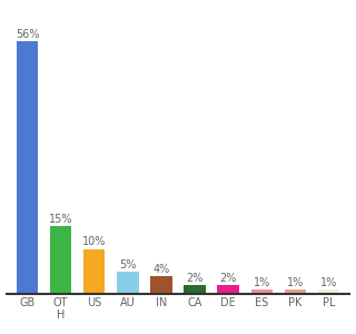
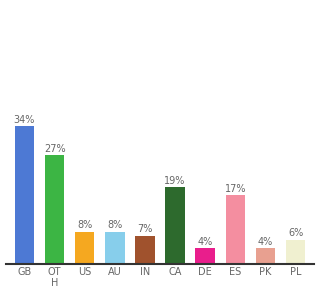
GB: 56% -> 34%
OT H: 15% -> 27%
US: 10% -> 8%
AU: 5% -> 8%
IN: 4% -> 7%
CA: 2% -> 19%
DE: 2% -> 4%
ES: 1% -> 17%
PK: 1% -> 4%
PL: 1% -> 6%
